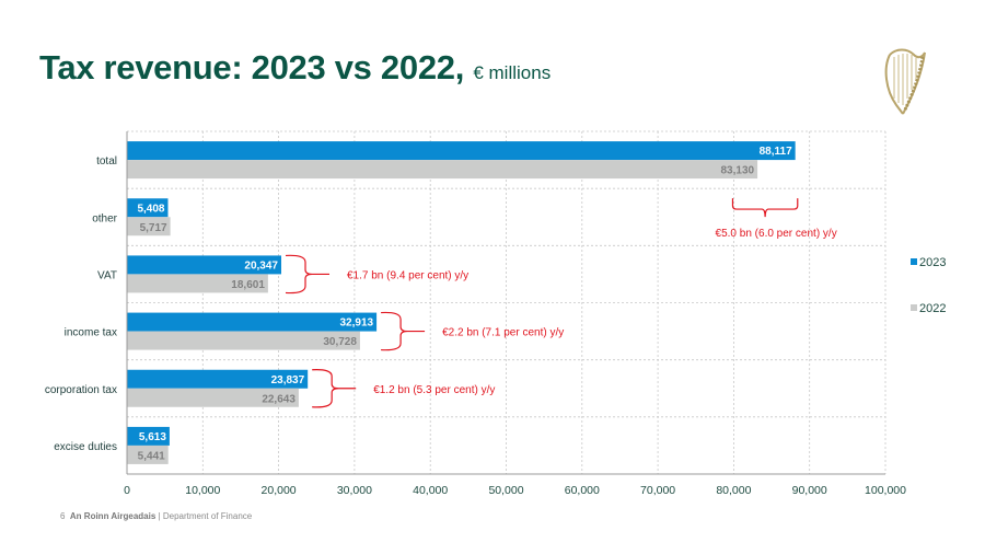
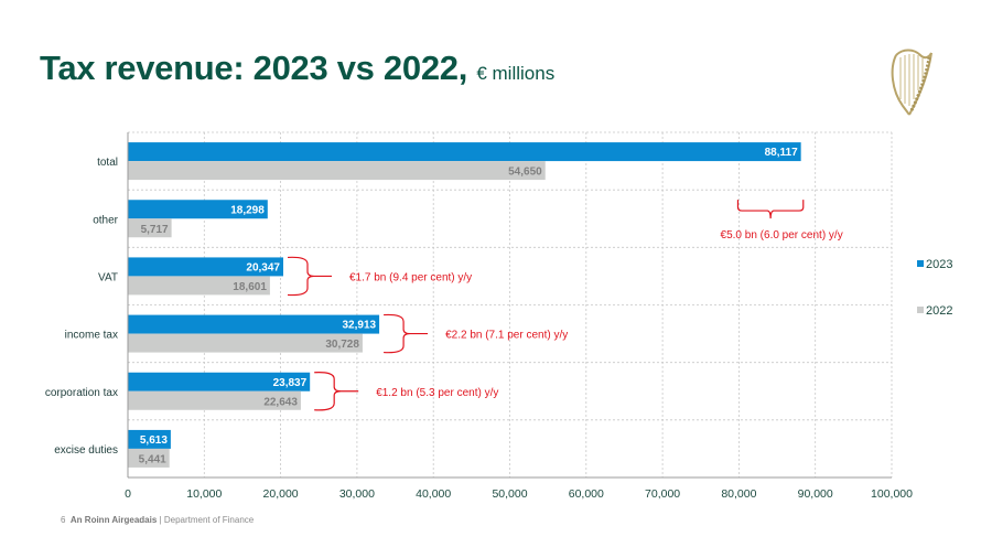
2022/total: 83,130 -> 54,650
2023/other: 5,408 -> 18,298
